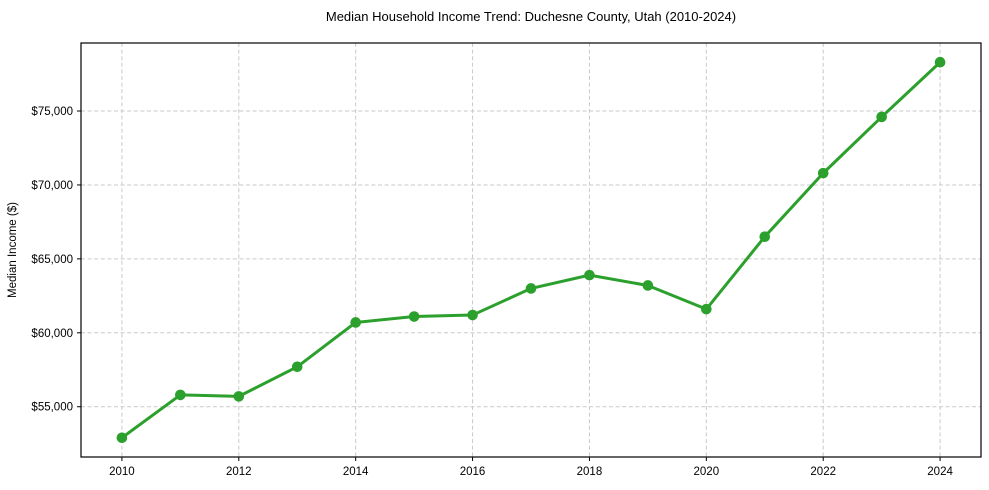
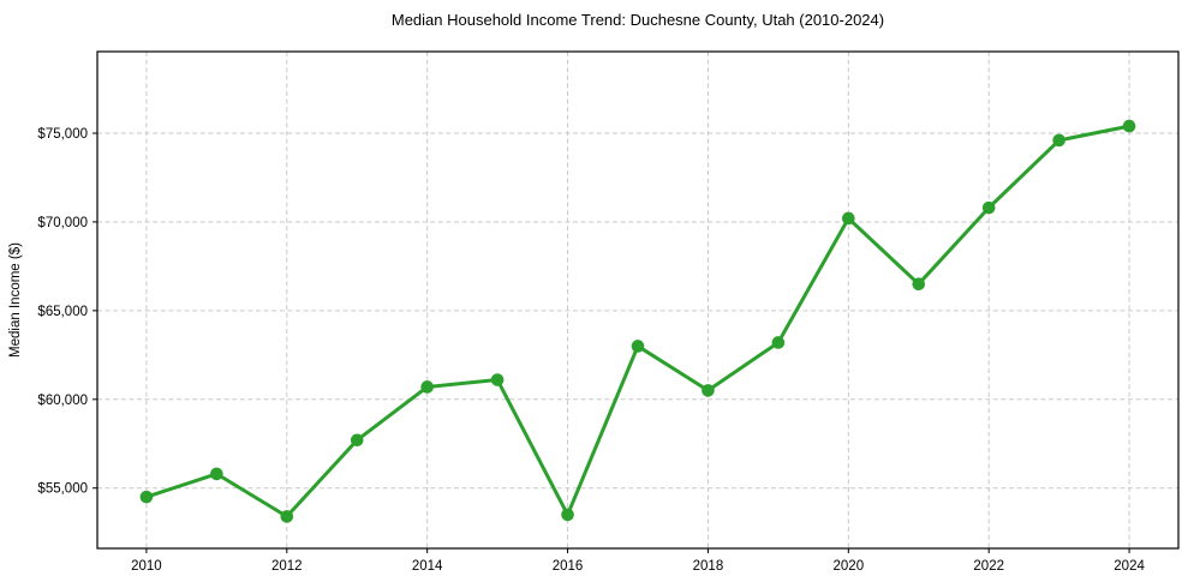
2010: $52900 -> $54500
2012: $55700 -> $53400
2016: $61200 -> $53500
2018: $63900 -> $60500
2020: $61600 -> $70200
2024: $78300 -> $75400
